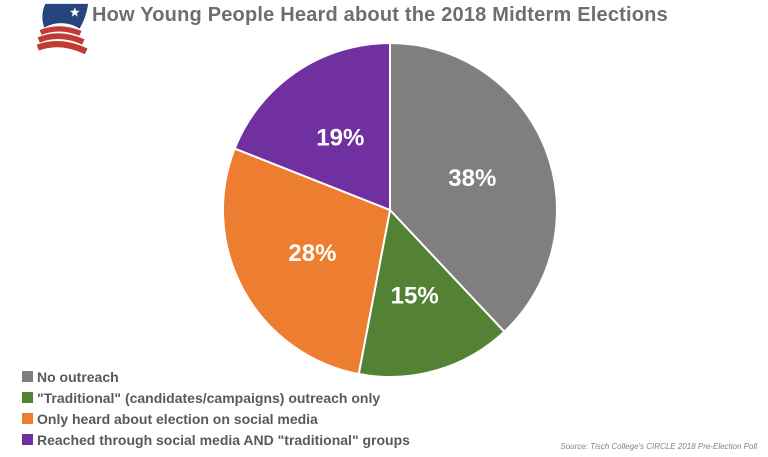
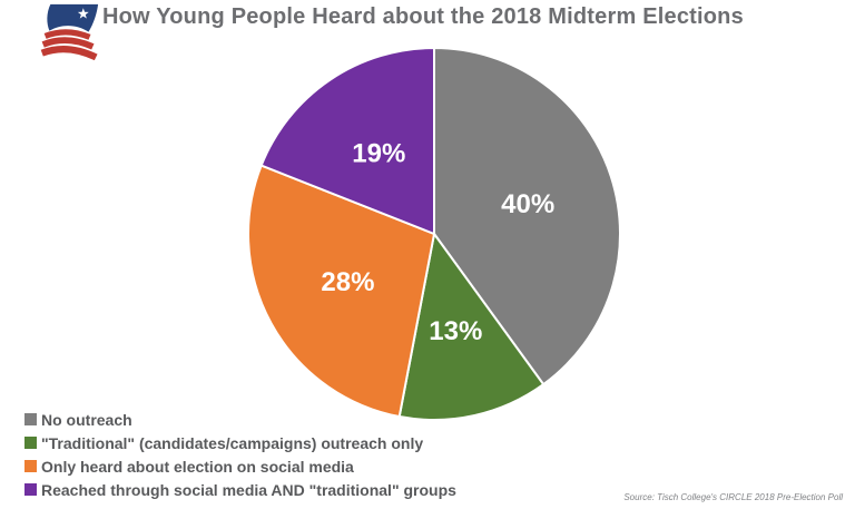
No outreach: 38% -> 40%
"Traditional" (candidates/campaigns) outreach only: 15% -> 13%
